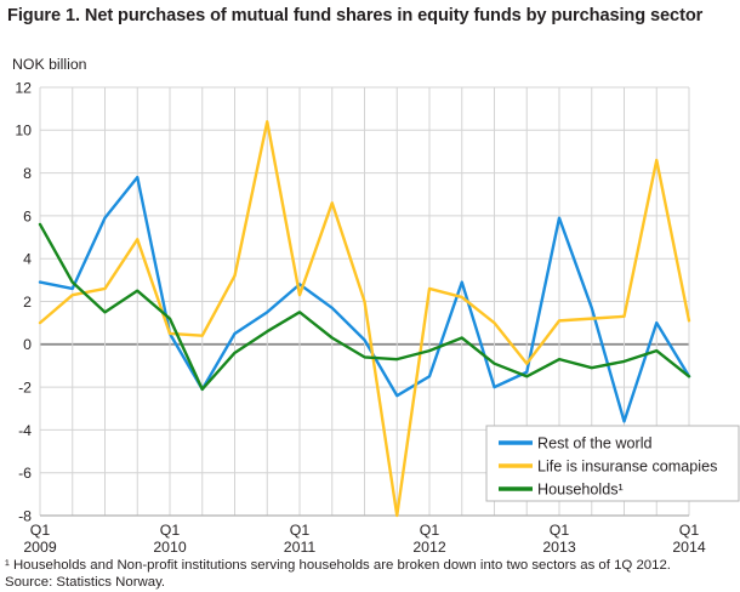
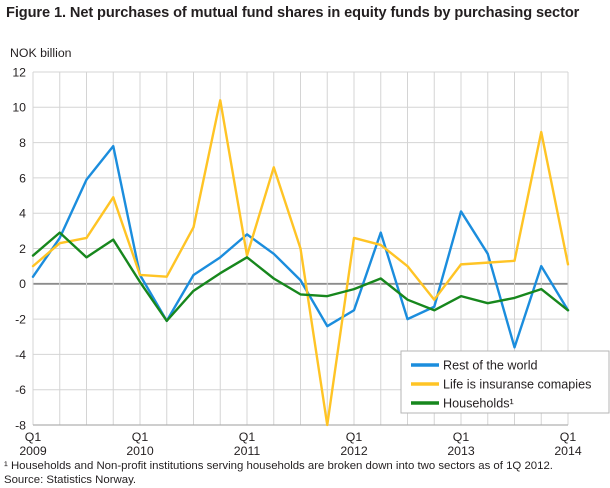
Rest of the world/Q1 2009: 2.9 -> 0.4
Households¹/Q1 2009: 5.6 -> 1.6
Households¹/Q1 2010: 1.2 -> 0.1
Life is insuranse comapies/Q1 2011: 2.3 -> 1.6
Rest of the world/Q1 2013: 5.9 -> 4.1
